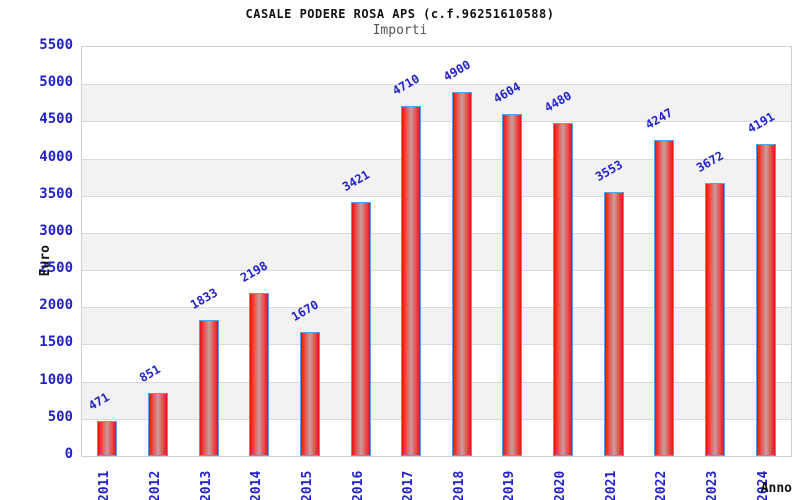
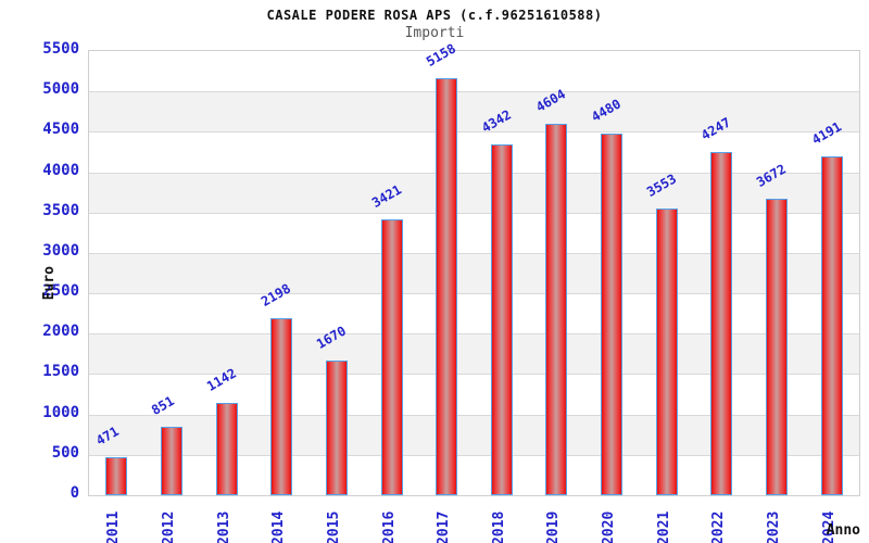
2013: 1833 -> 1142
2017: 4710 -> 5158
2018: 4900 -> 4342
